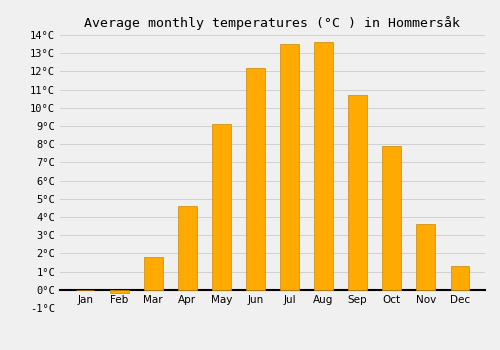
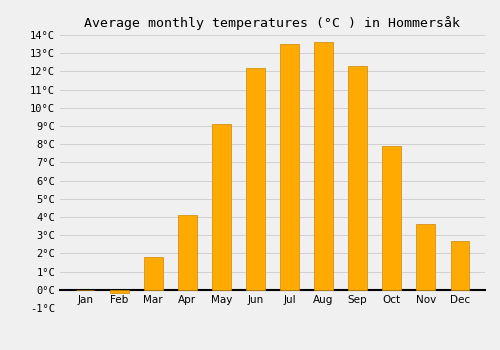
Apr: 4.6°C -> 4.1°C
Sep: 10.7°C -> 12.3°C
Dec: 1.3°C -> 2.7°C
